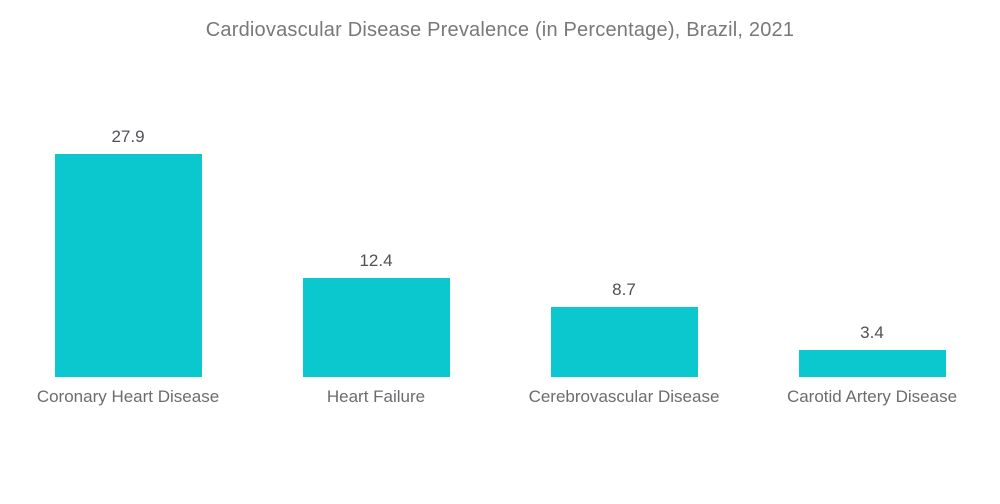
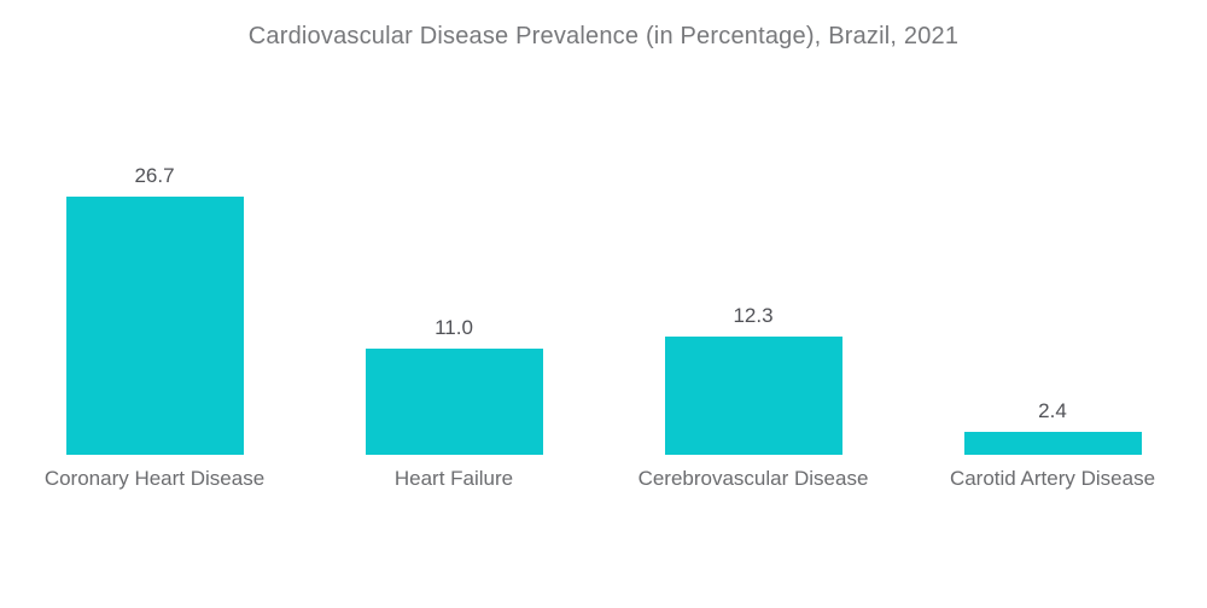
Coronary Heart Disease: 27.9 -> 26.7
Heart Failure: 12.4 -> 11.0
Cerebrovascular Disease: 8.7 -> 12.3
Carotid Artery Disease: 3.4 -> 2.4
